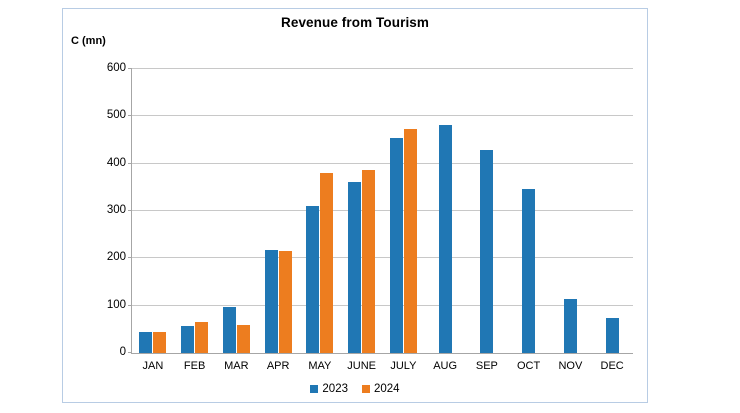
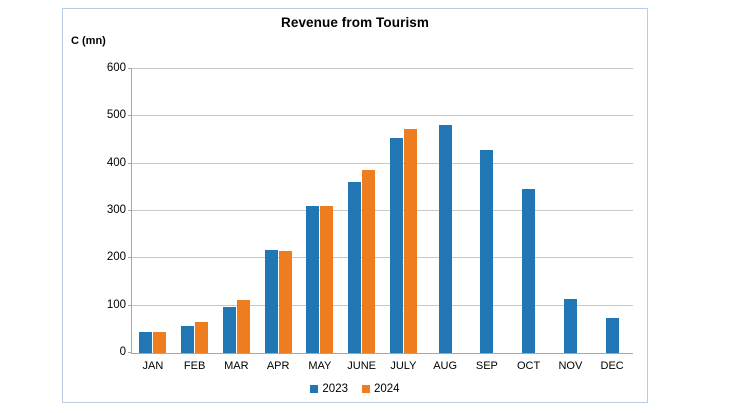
2024/MAR: 60 -> 110
2024/MAY: 380 -> 310
